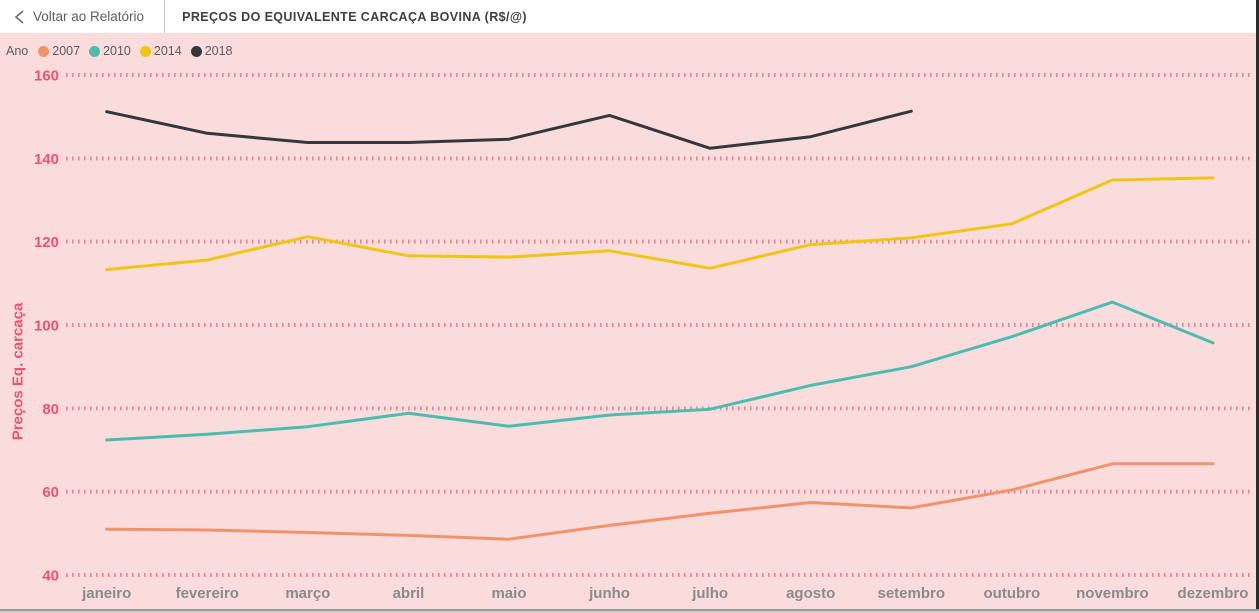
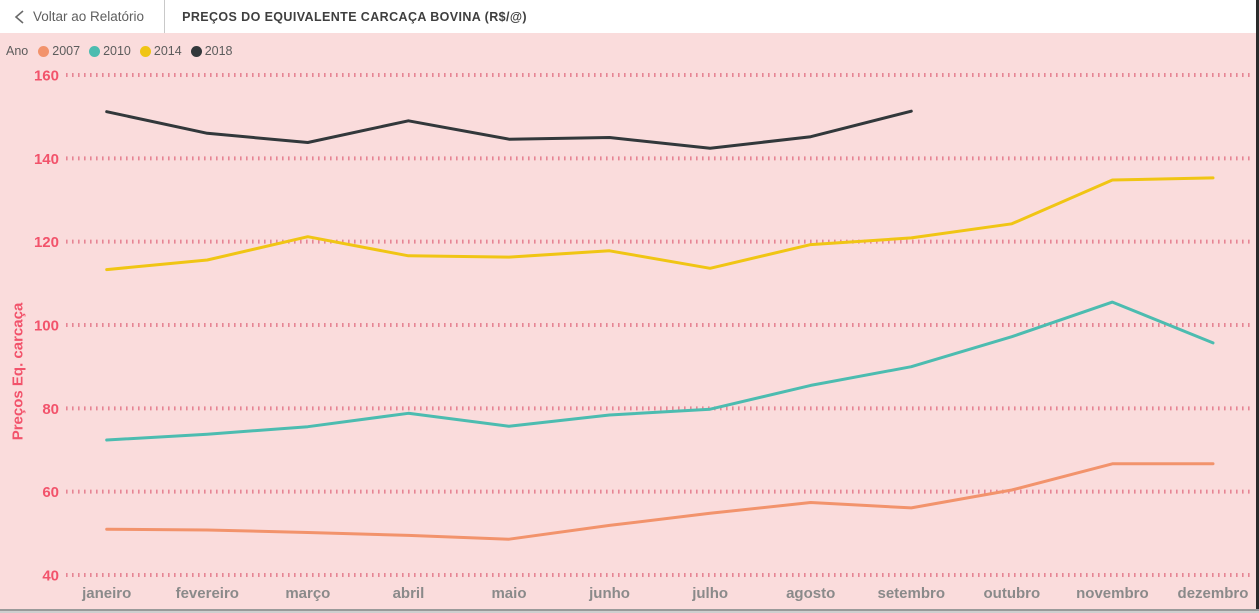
2018/abril: 144 -> 149
2018/junho: 150 -> 145
